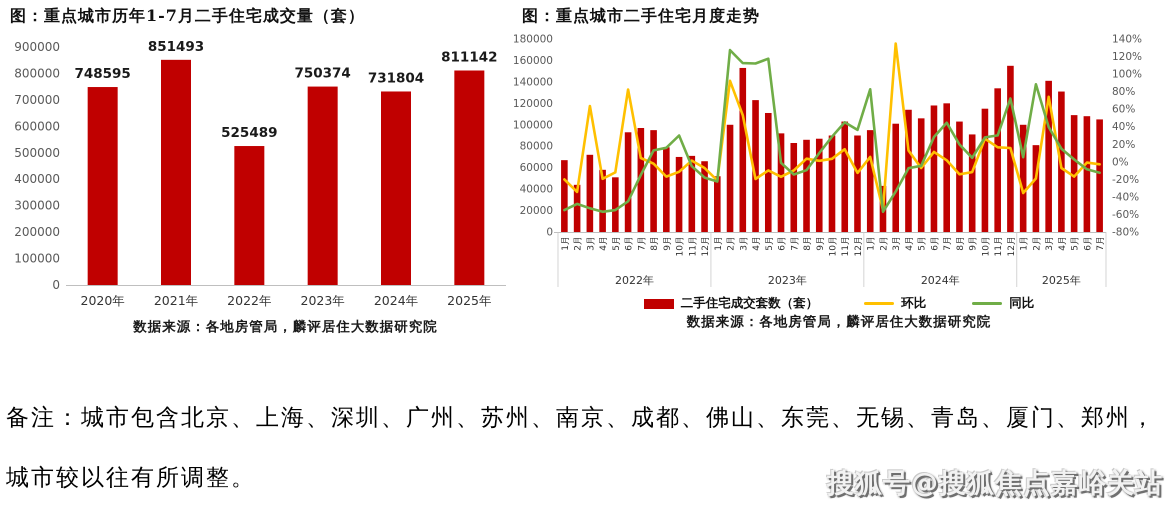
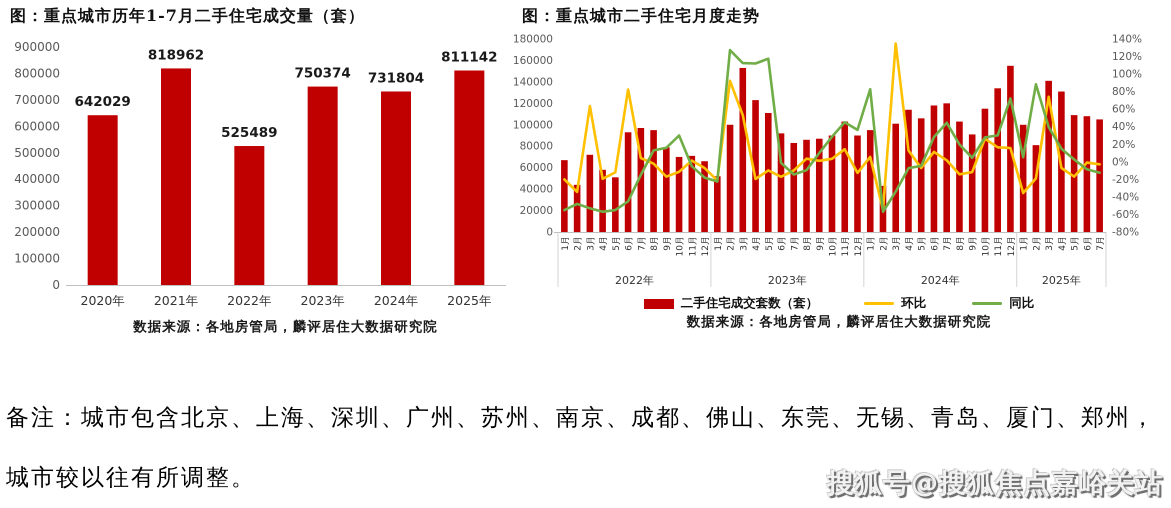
图：重点城市历年1-7月二手住宅成交量（套）/2020年: 748595 -> 642029
图：重点城市历年1-7月二手住宅成交量（套）/2021年: 851493 -> 818962
